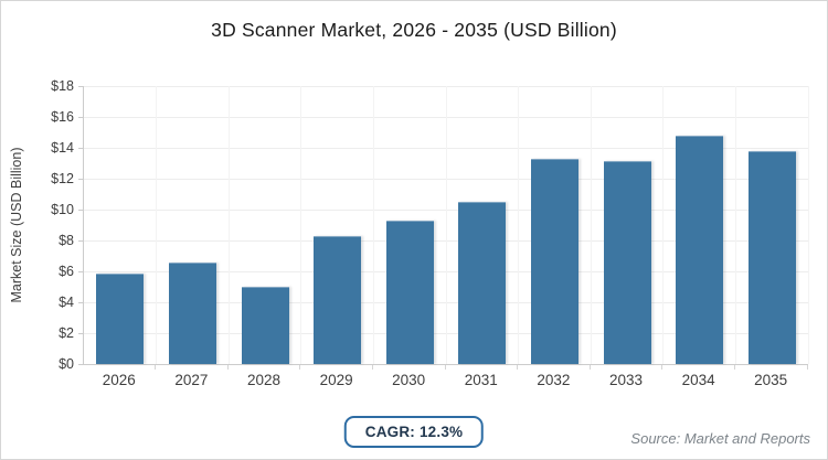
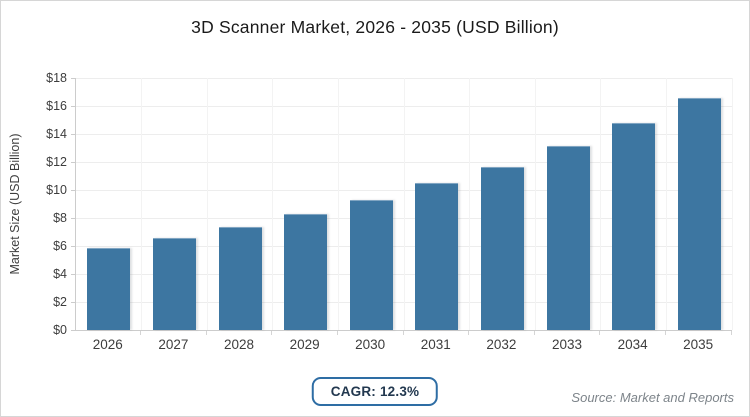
2028: $4.9 -> $7.3
2032: $13.2 -> $11.6
2035: $13.7 -> $16.5
